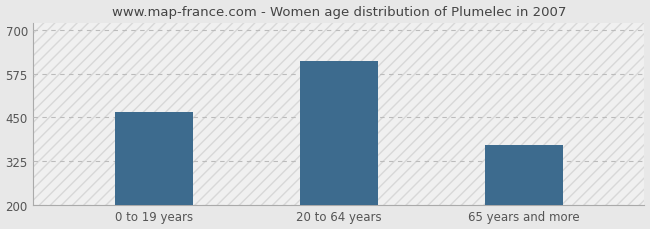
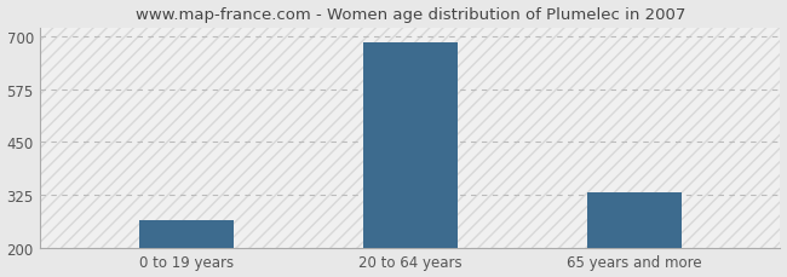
0 to 19 years: 465 -> 265
20 to 64 years: 610 -> 685
65 years and more: 370 -> 330
